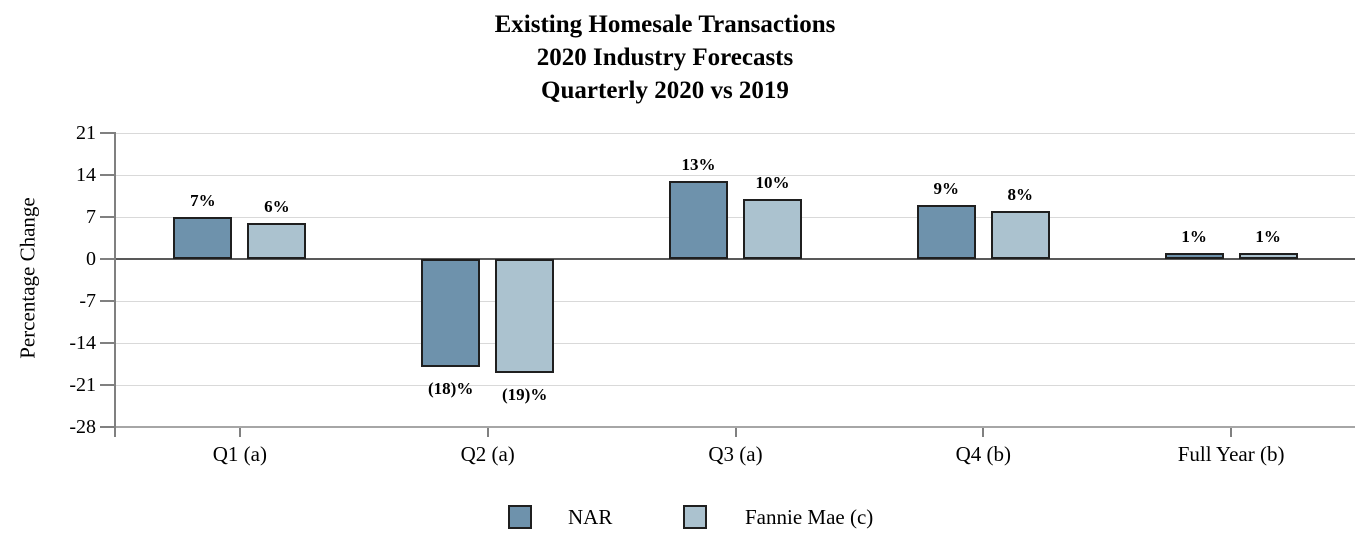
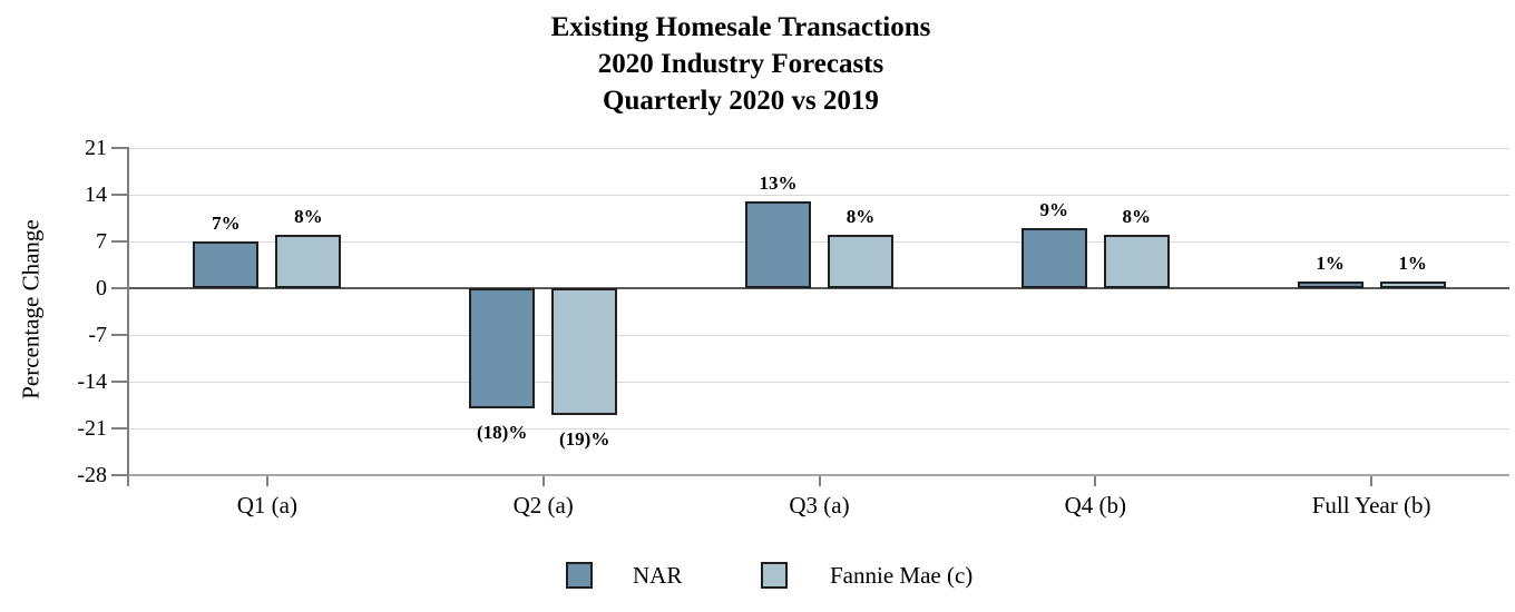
Fannie Mae (c)/Q1 (a): 6% -> 8%
Fannie Mae (c)/Q3 (a): 10% -> 8%
